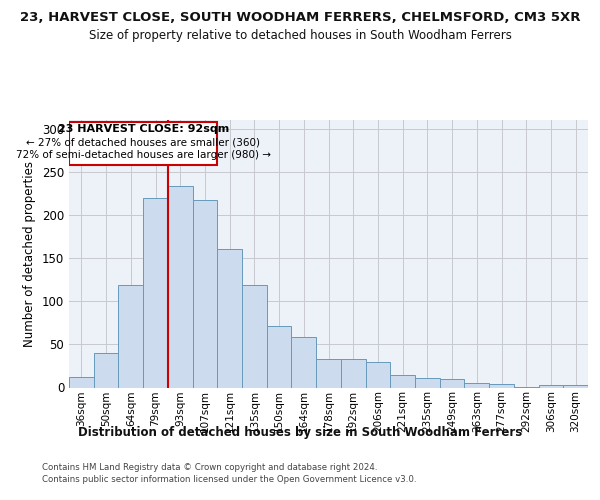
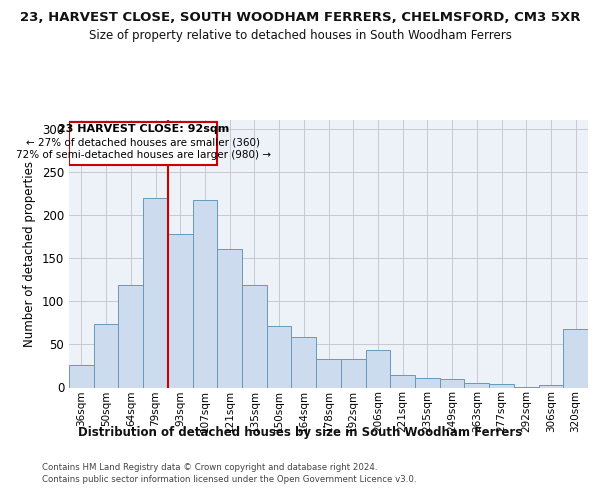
36sqm: 12 -> 26
50sqm: 40 -> 74
93sqm: 233 -> 178
206sqm: 29 -> 44
320sqm: 3 -> 68
